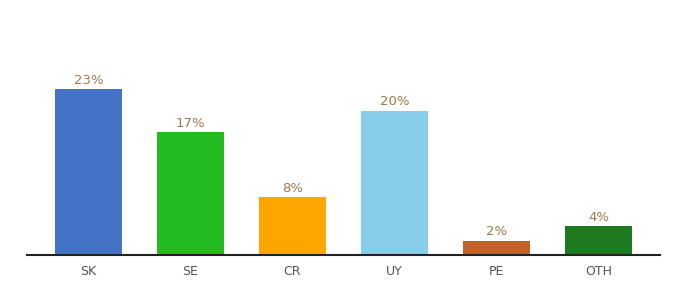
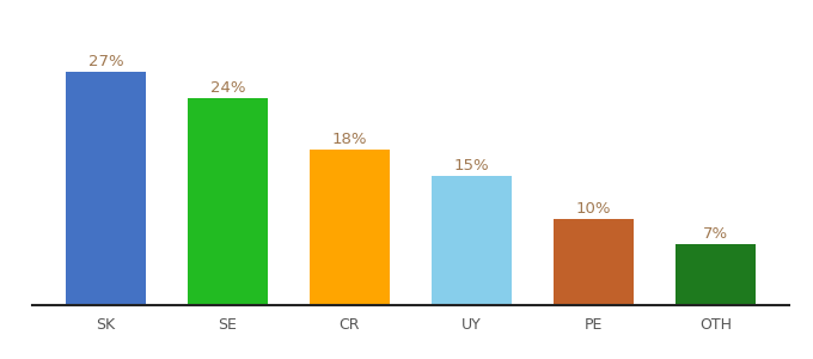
SK: 23% -> 27%
SE: 17% -> 24%
CR: 8% -> 18%
UY: 20% -> 15%
PE: 2% -> 10%
OTH: 4% -> 7%
